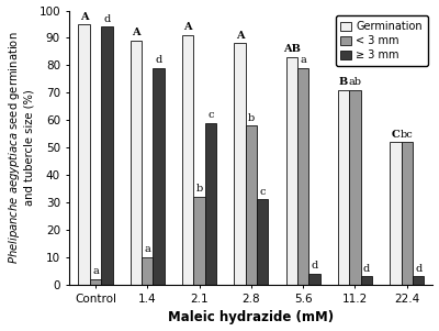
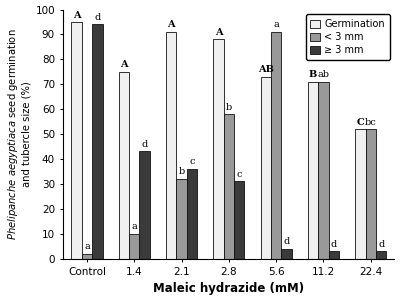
Germination/1.4: 89 -> 75
≥ 3 mm/1.4: 79 -> 43
≥ 3 mm/2.1: 59 -> 36
Germination/5.6: 83 -> 73
< 3 mm/5.6: 79 -> 91
